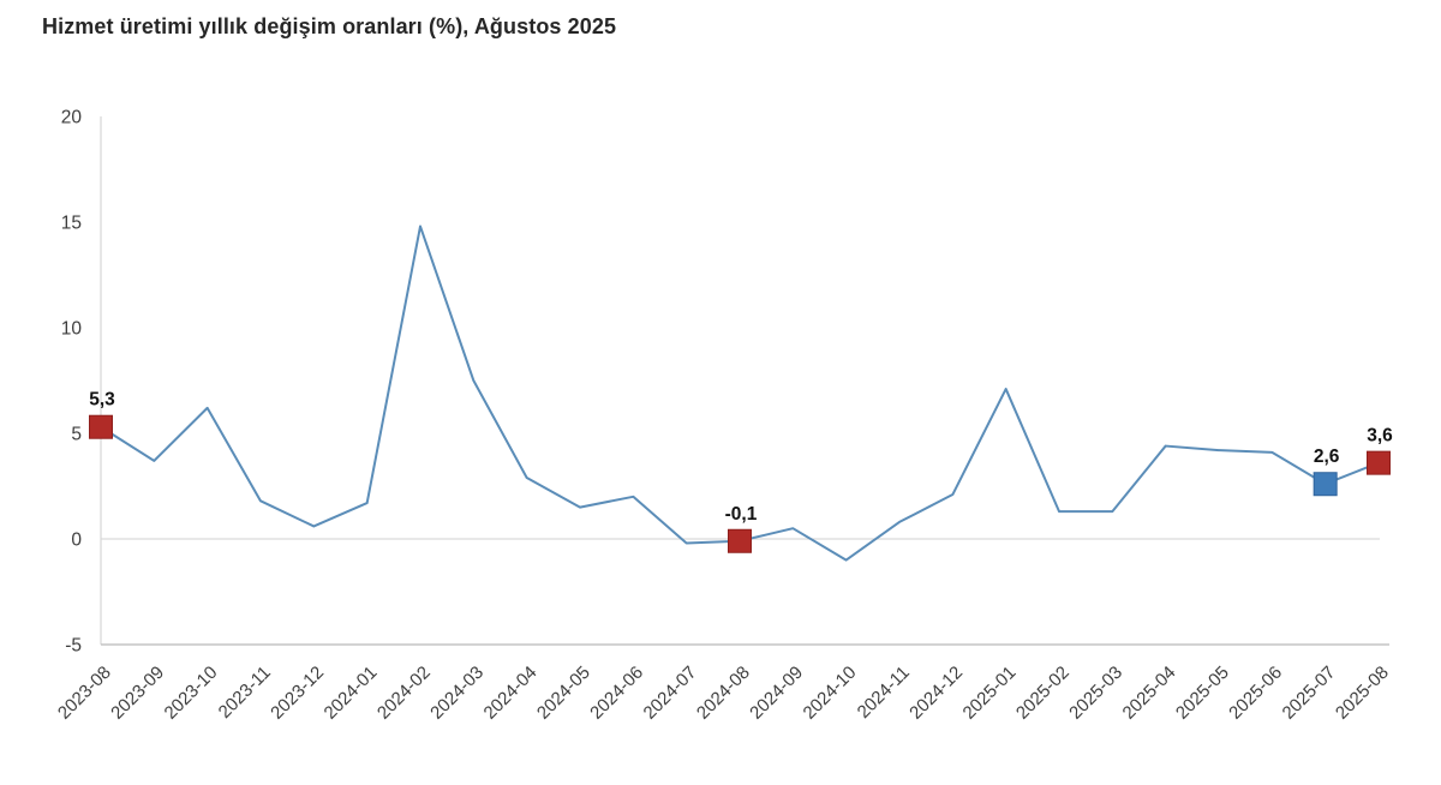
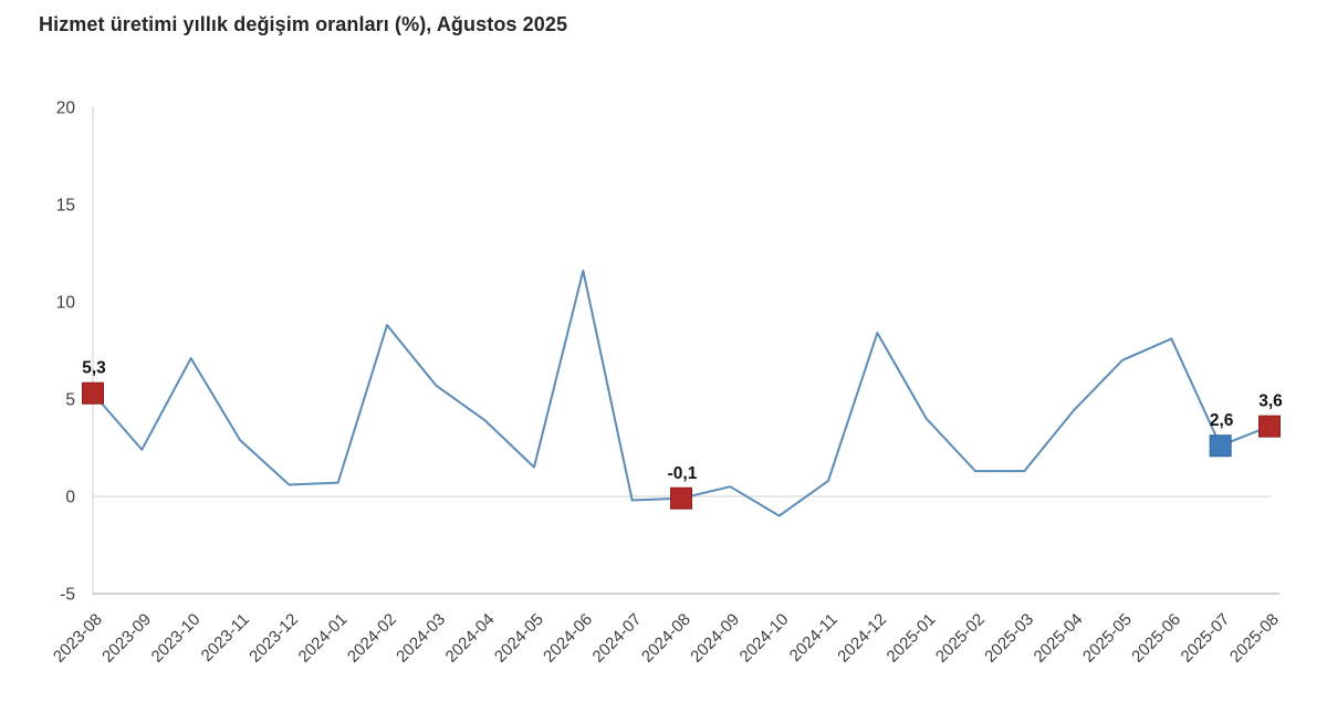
2023-09: 3.7 -> 2.4
2023-10: 6.2 -> 7.1
2023-11: 1.8 -> 2.9
2024-01: 1.7 -> 0.7
2024-02: 14.8 -> 8.8
2024-03: 7.5 -> 5.7
2024-04: 2.9 -> 3.9
2024-06: 2.0 -> 11.6
2024-12: 2.1 -> 8.4
2025-01: 7.1 -> 4.0
2025-05: 4.2 -> 7.0
2025-06: 4.1 -> 8.1
